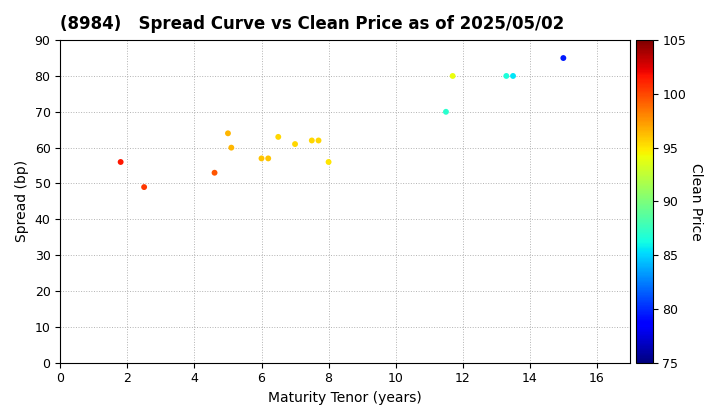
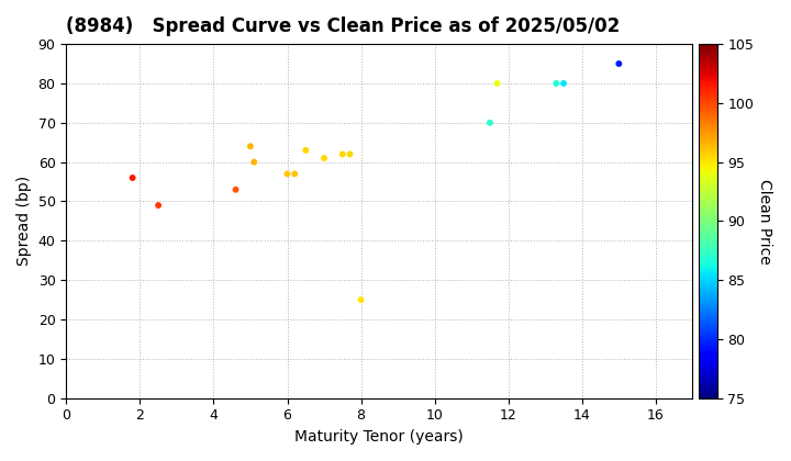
8: 56 -> 25
